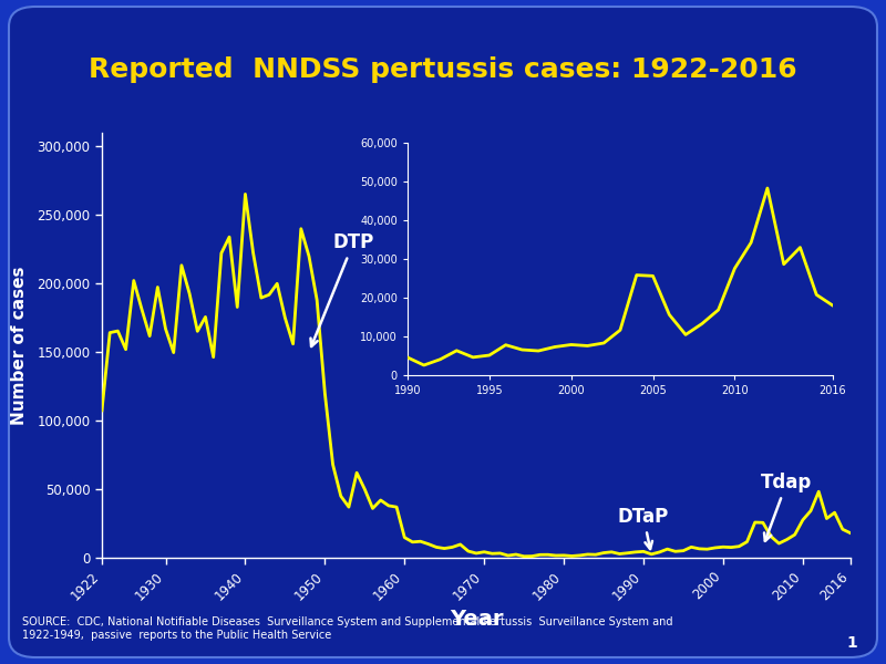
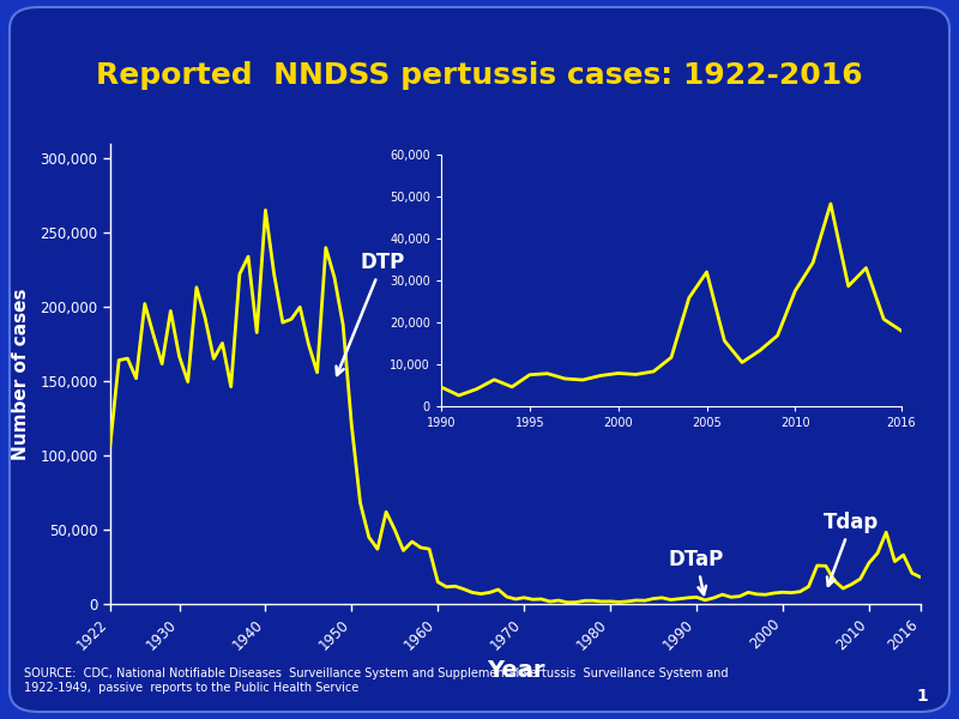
1995: 5,100 -> 7,500
2005: 25,600 -> 32,000
